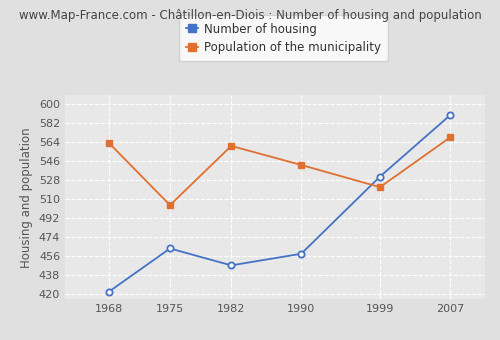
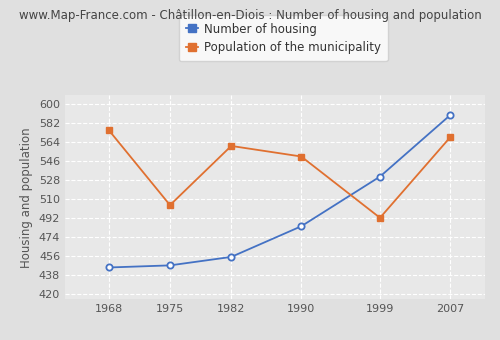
Number of housing/1968: 422 -> 445
Population of the municipality/1968: 563 -> 575
Number of housing/1975: 463 -> 447
Number of housing/1982: 447 -> 455
Number of housing/1990: 458 -> 484
Population of the municipality/1990: 542 -> 550
Population of the municipality/1999: 521 -> 492
